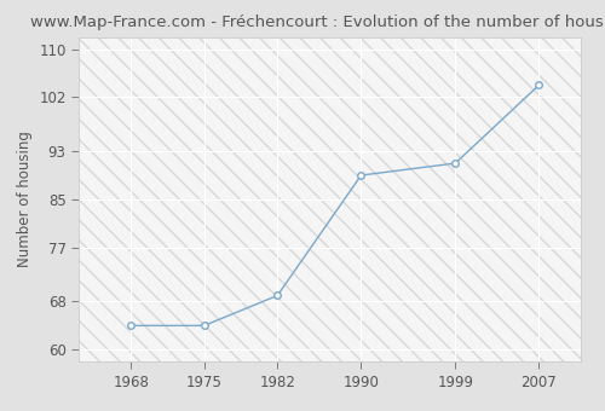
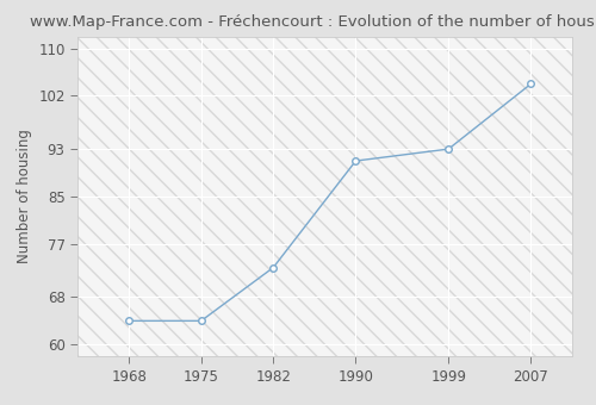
1982: 69 -> 73
1990: 89 -> 91
1999: 91 -> 93
